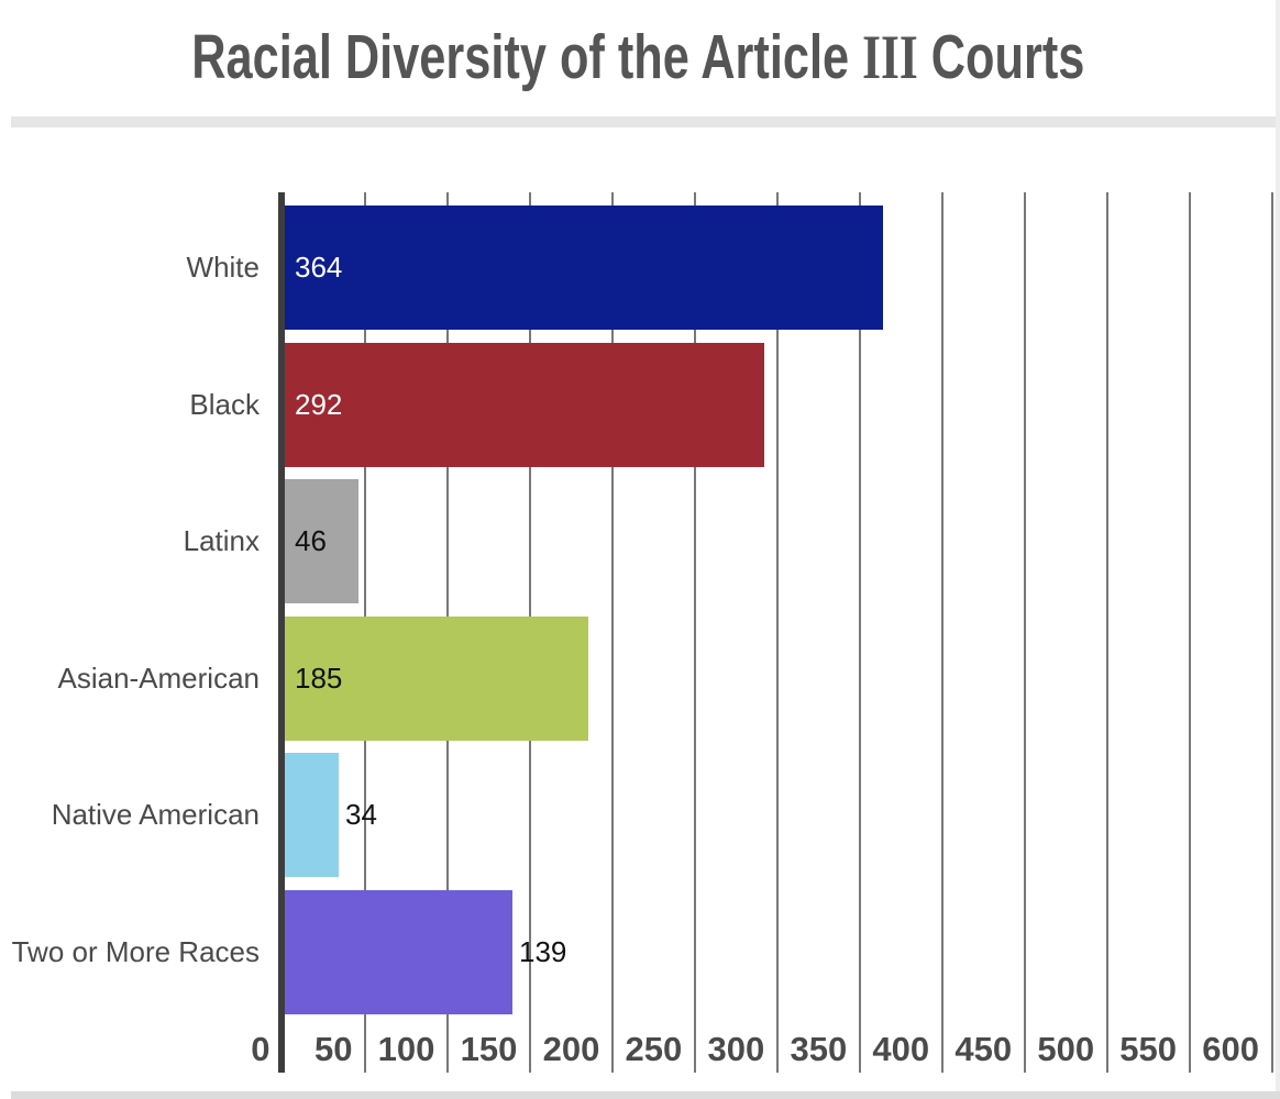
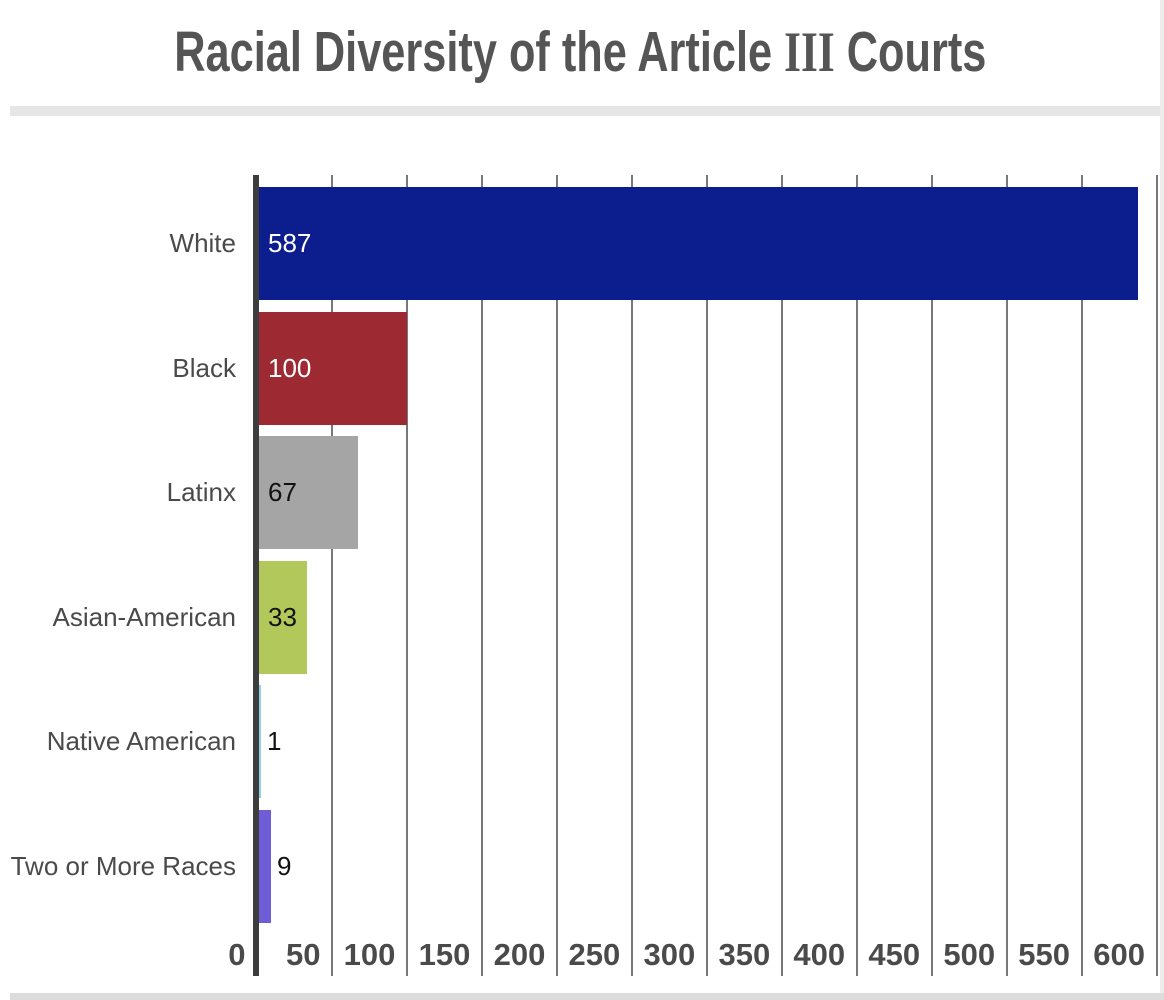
White: 364 -> 587
Black: 292 -> 100
Latinx: 46 -> 67
Asian-American: 185 -> 33
Native American: 34 -> 1
Two or More Races: 139 -> 9
